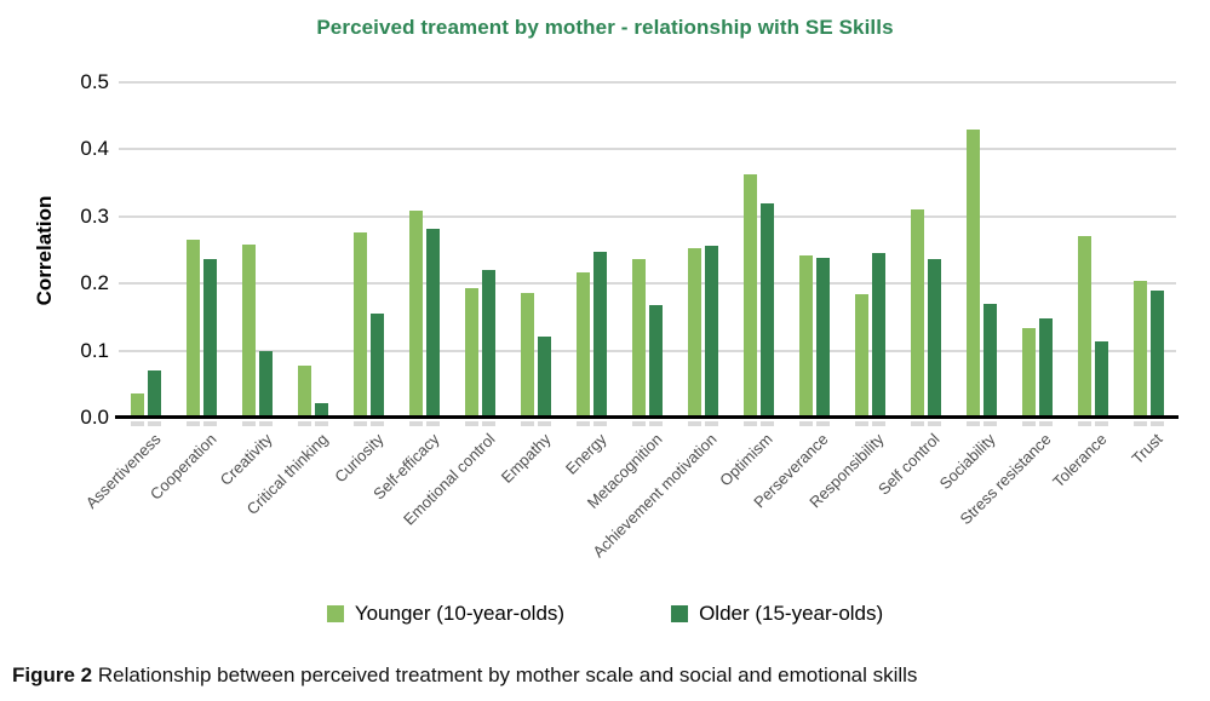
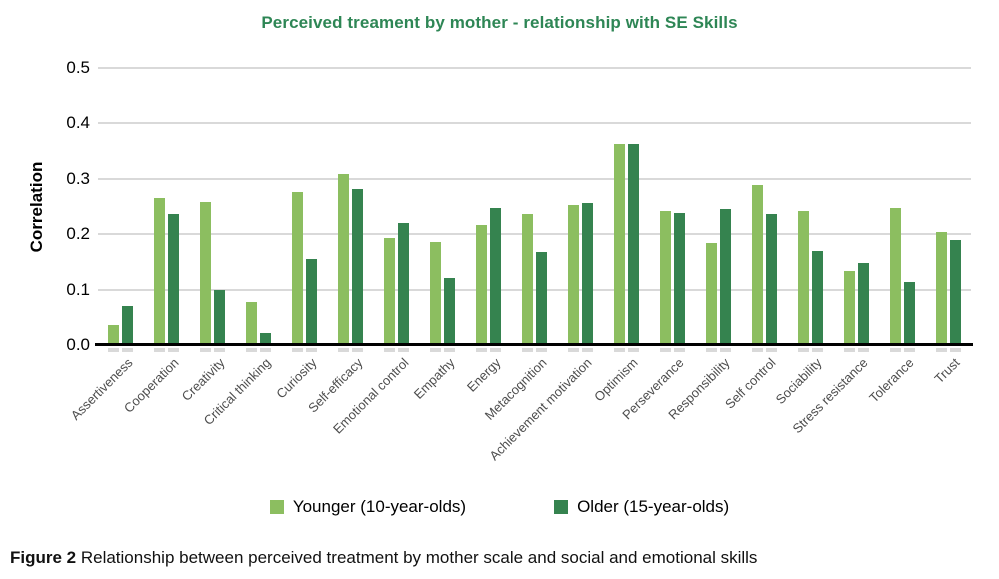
Older (15-year-olds)/Optimism: 0.32 -> 0.36
Younger (10-year-olds)/Self control: 0.31 -> 0.29
Younger (10-year-olds)/Sociability: 0.43 -> 0.24
Younger (10-year-olds)/Tolerance: 0.27 -> 0.25
